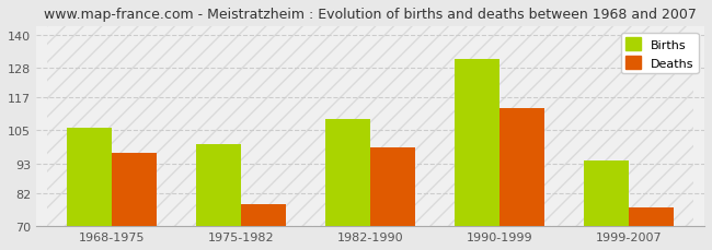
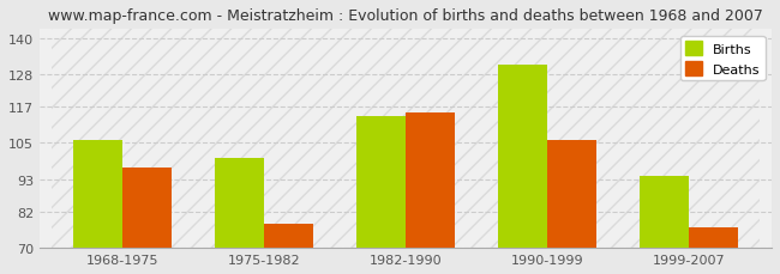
Births/1982-1990: 109 -> 114
Deaths/1982-1990: 99 -> 115
Deaths/1990-1999: 113 -> 106
